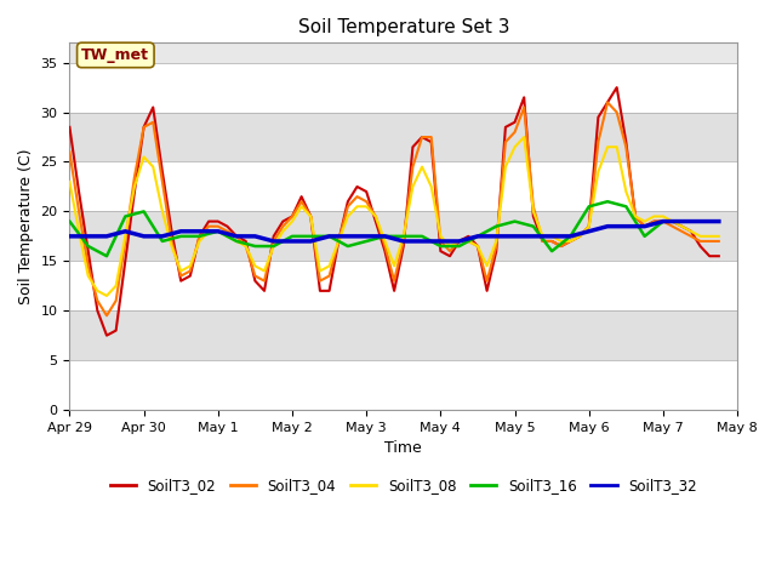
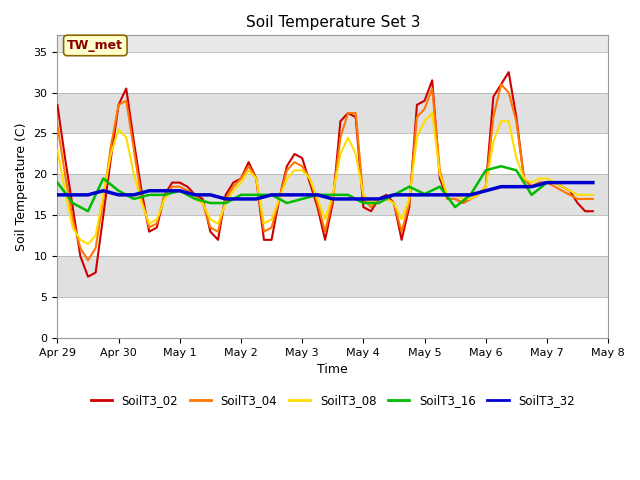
SoilT3_16/Apr 30: 20.0 -> 18.0
SoilT3_16/May 5: 19.0 -> 17.6
